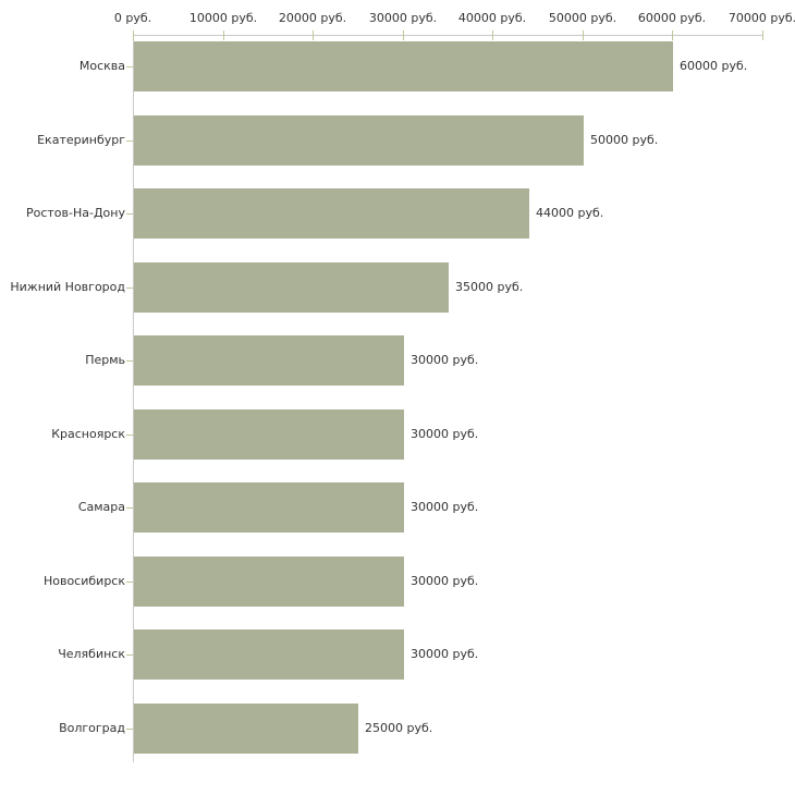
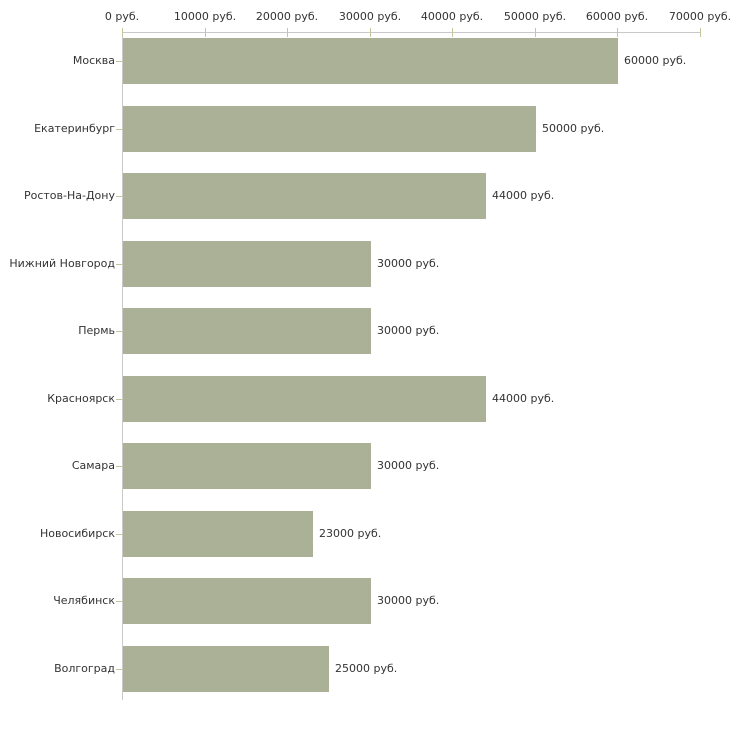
Нижний Новгород: 35000 -> 30000
Красноярск: 30000 -> 44000
Новосибирск: 30000 -> 23000
